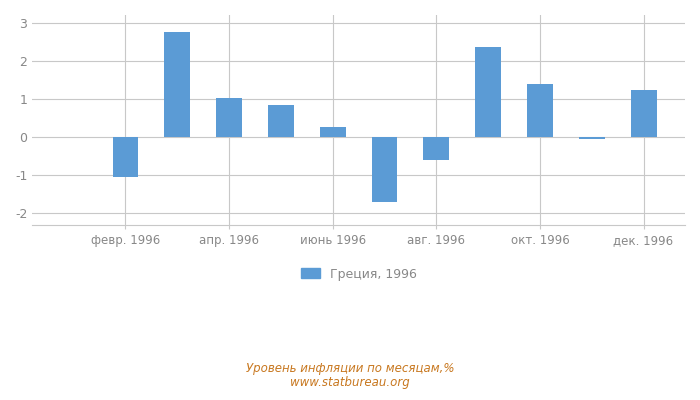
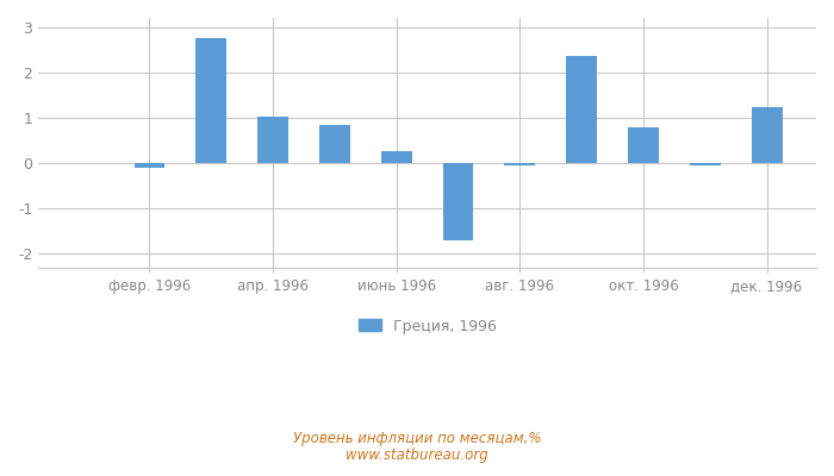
февр. 1996: -1.05 -> -0.10
авг. 1996: -0.60 -> -0.05
окт. 1996: 1.40 -> 0.78
